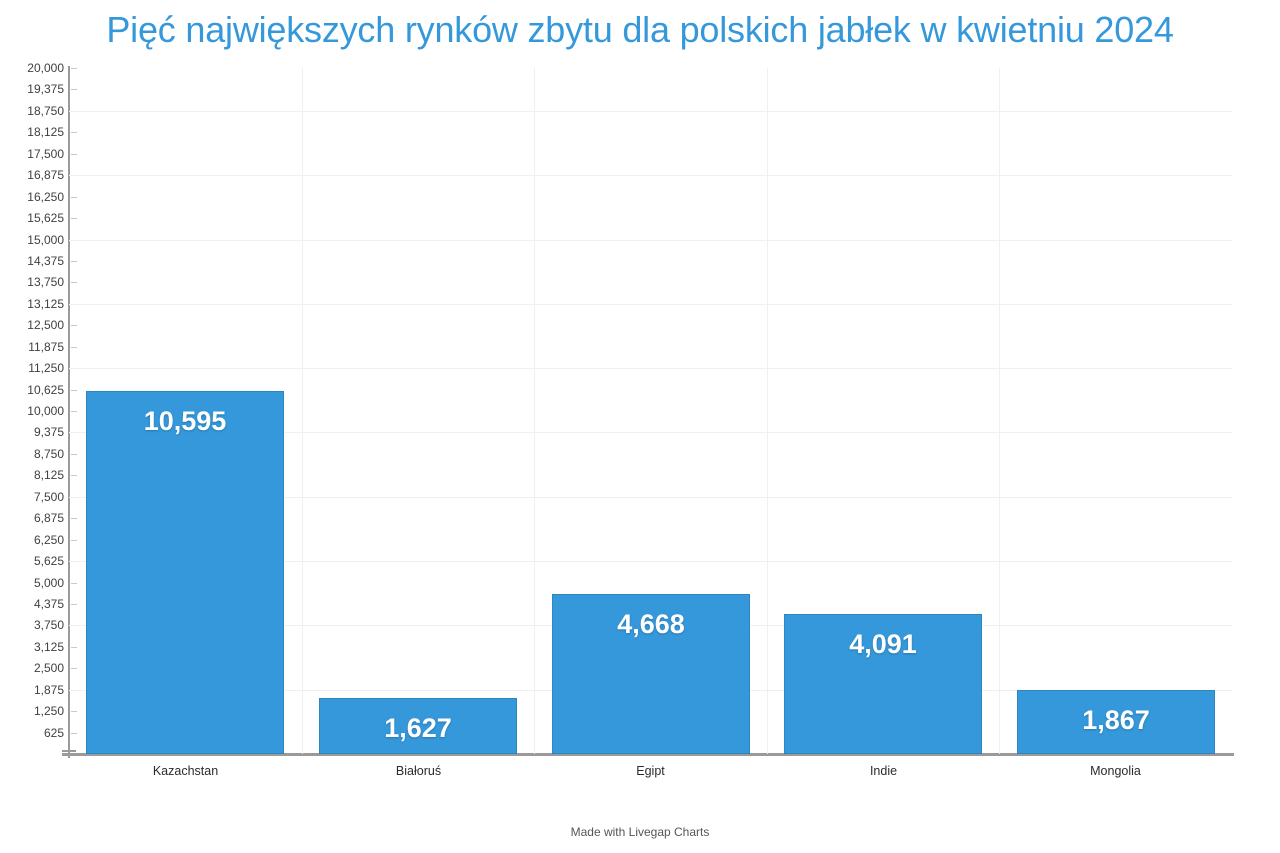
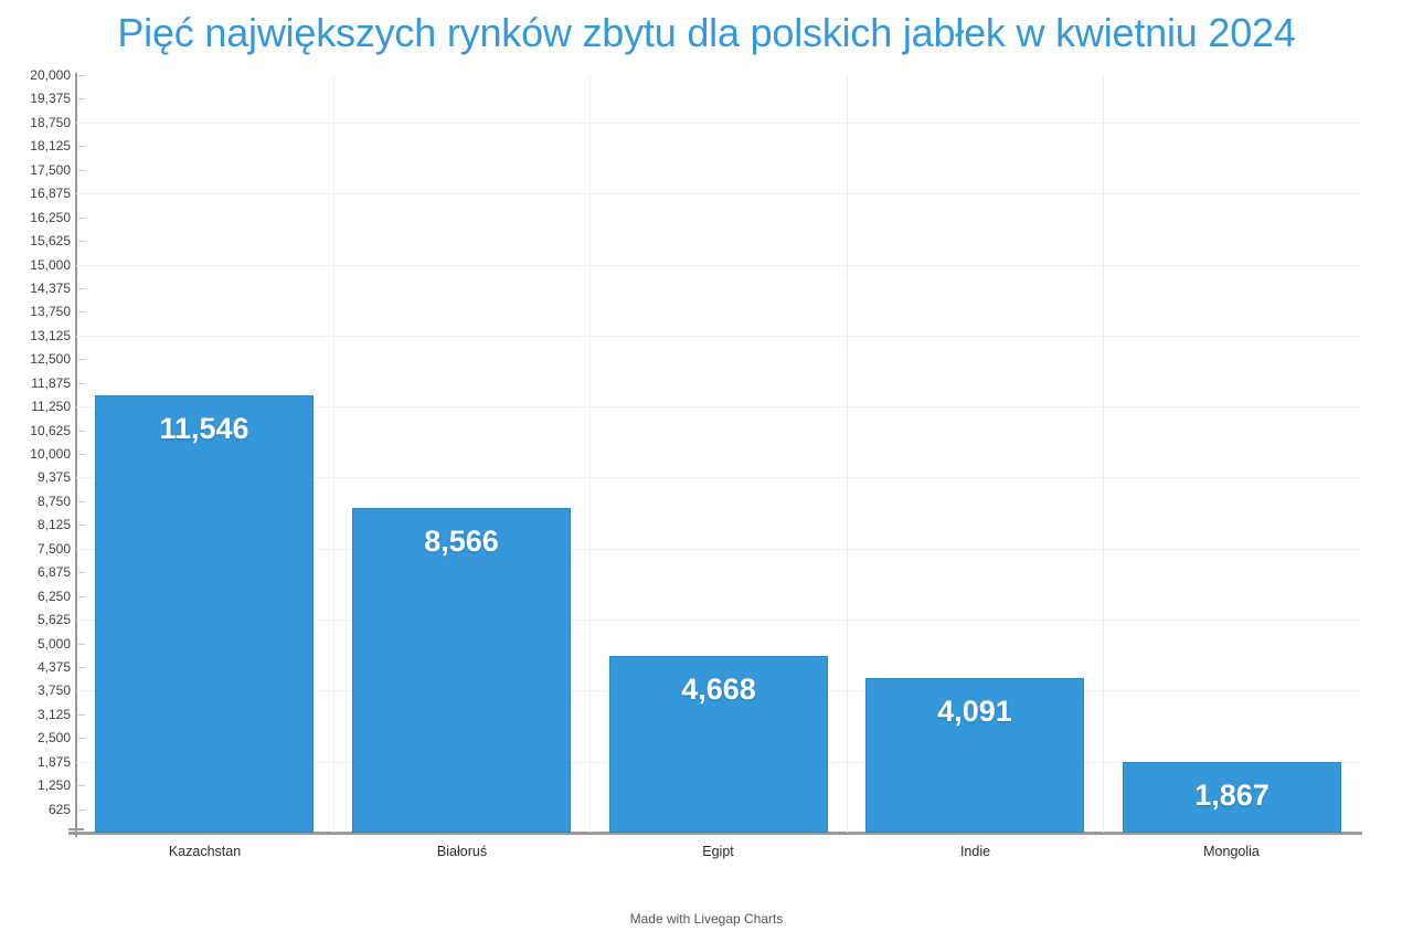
Kazachstan: 10,595 -> 11,546
Białoruś: 1,627 -> 8,566
